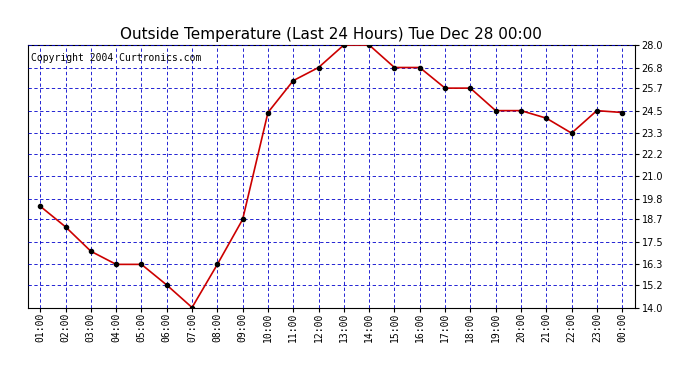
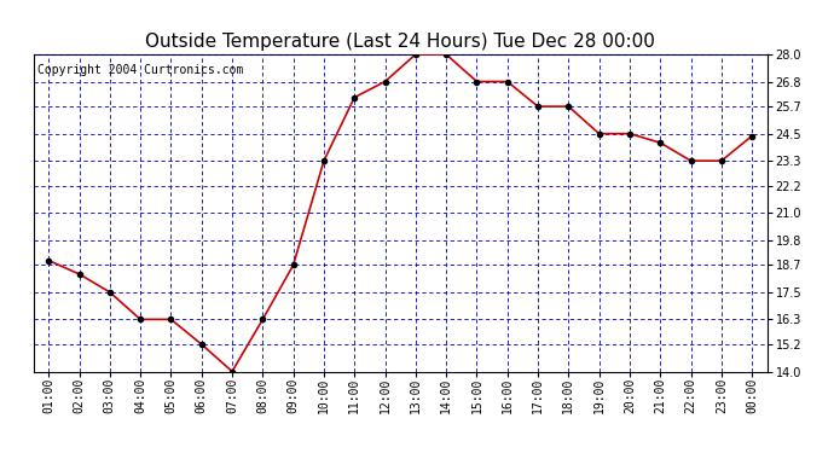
01:00: 19.4 -> 18.9
03:00: 17.0 -> 17.5
10:00: 24.4 -> 23.3
23:00: 24.5 -> 23.3
